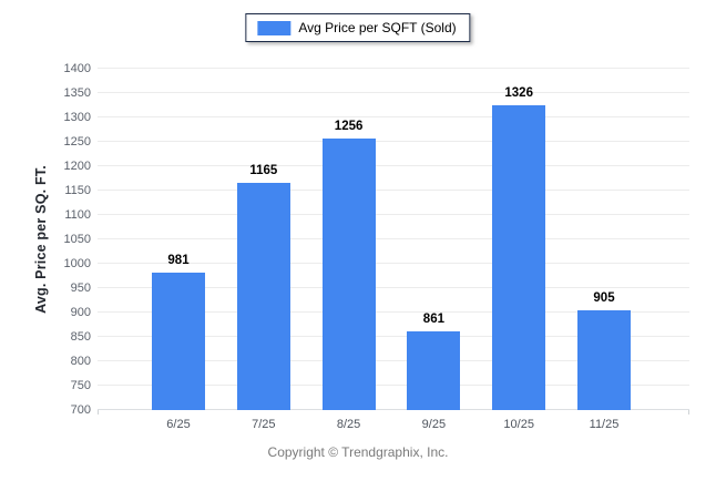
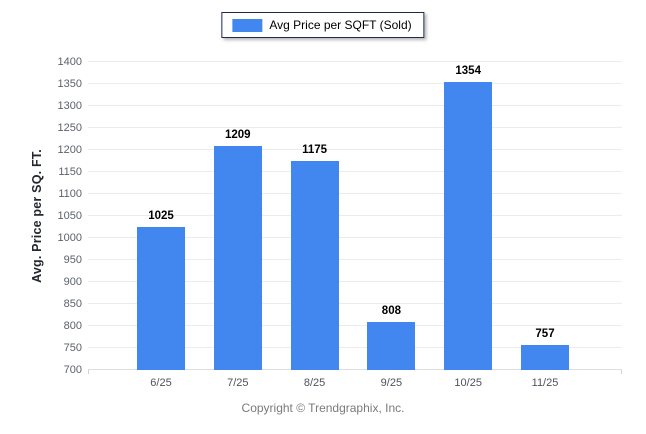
6/25: 981 -> 1025
7/25: 1165 -> 1209
8/25: 1256 -> 1175
9/25: 861 -> 808
10/25: 1326 -> 1354
11/25: 905 -> 757
